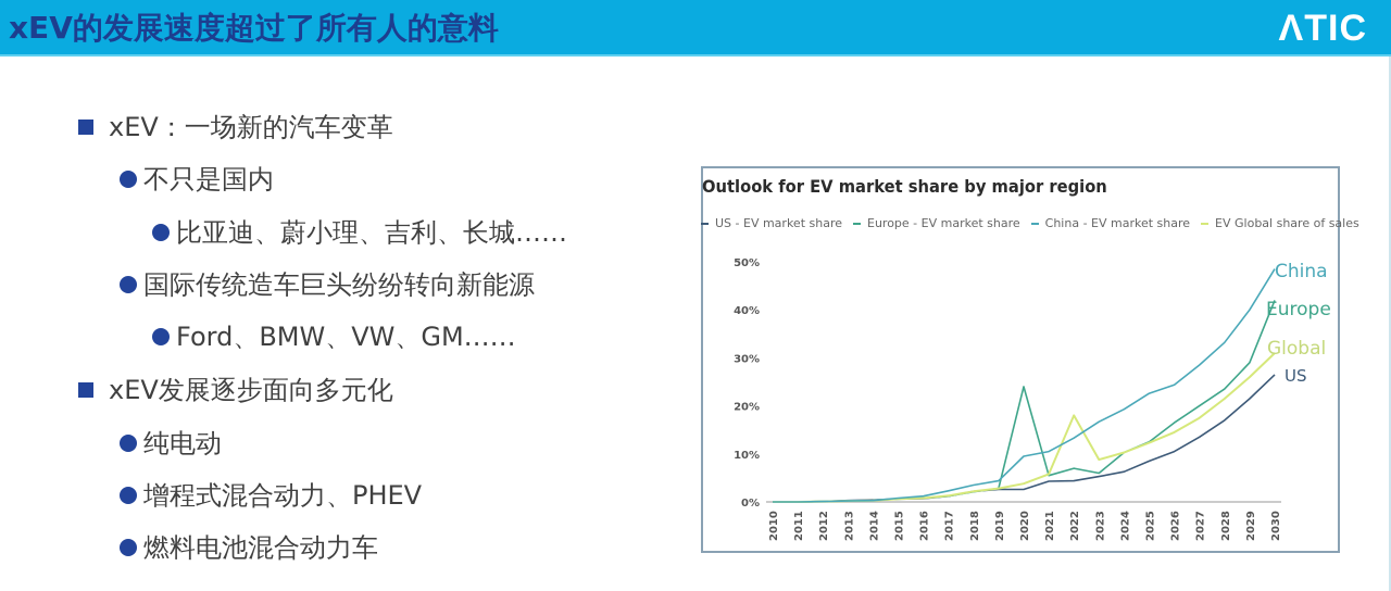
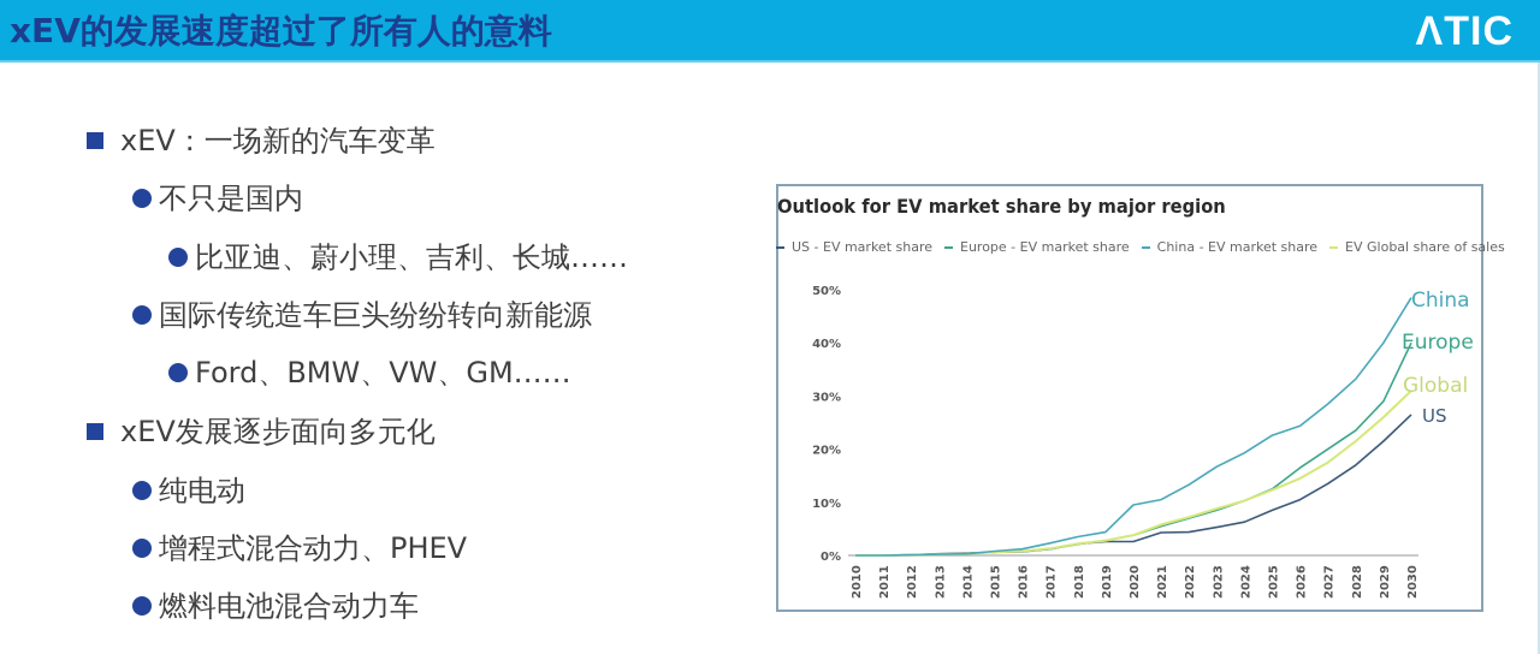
Europe - EV market share/2020: 24% -> 4%
EV Global share of sales/2022: 18% -> 7%
Europe - EV market share/2023: 6% -> 8%
Europe - EV market share/2030: 42% -> 40%
